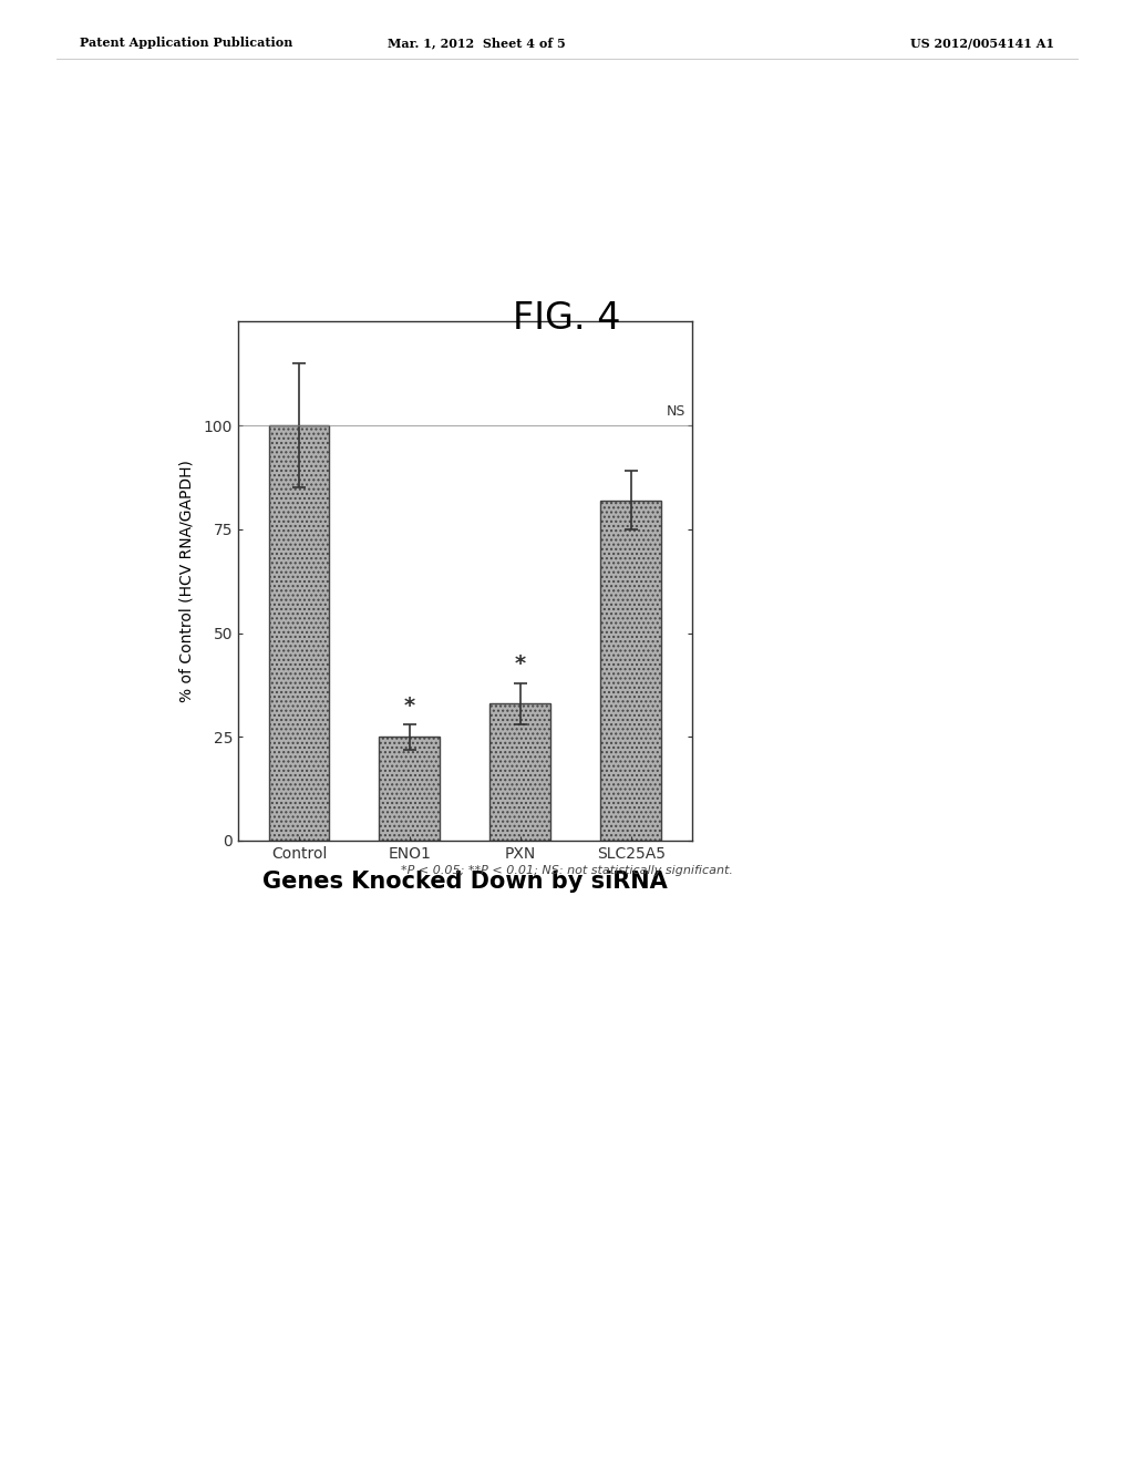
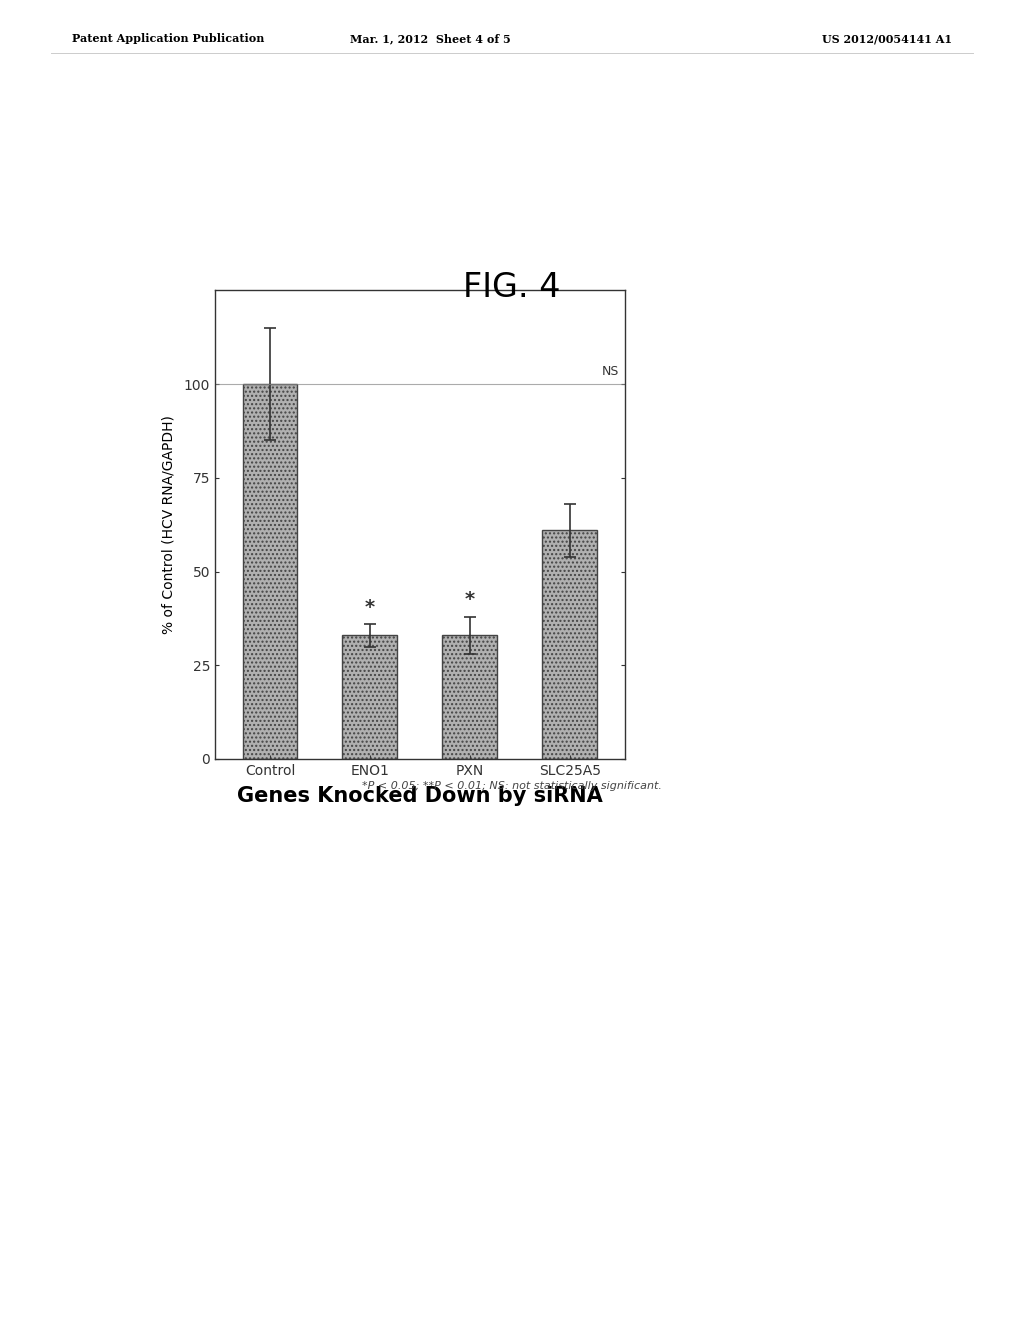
ENO1: 25 -> 33
SLC25A5: 82 -> 61
